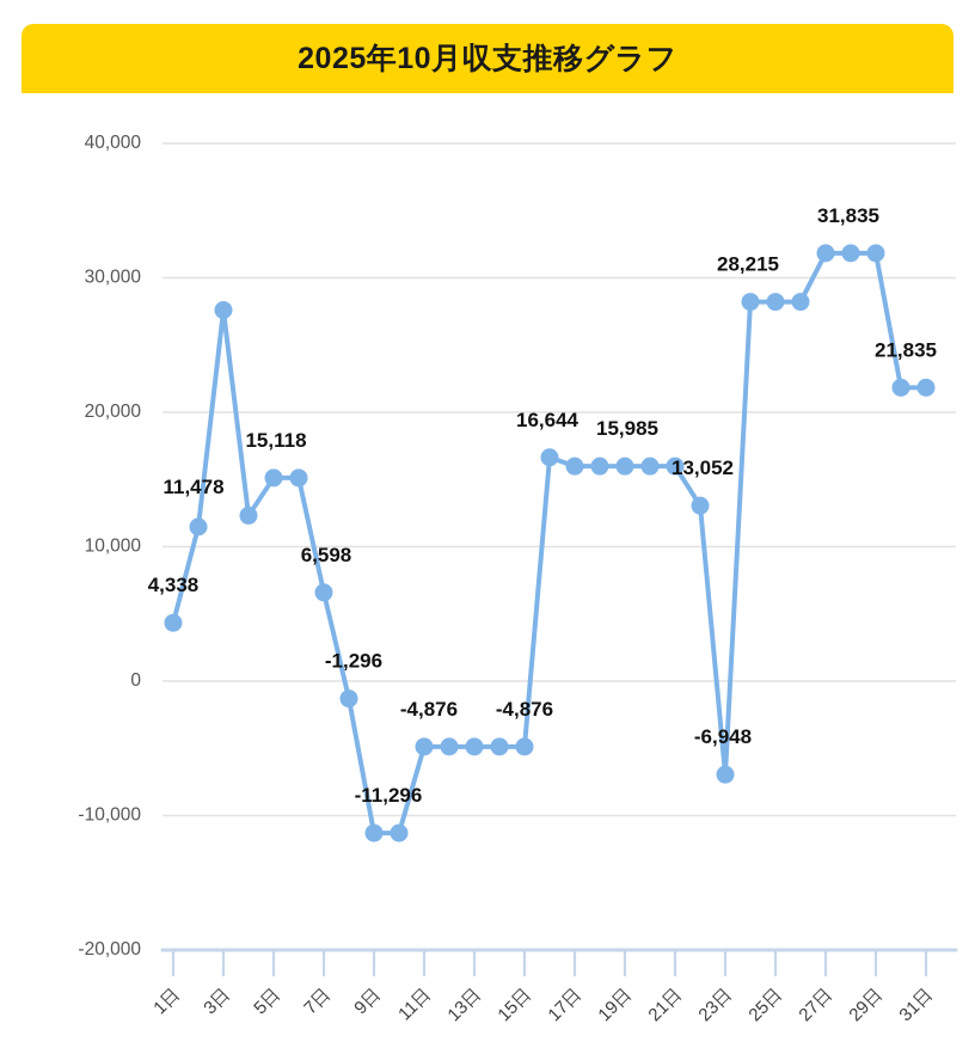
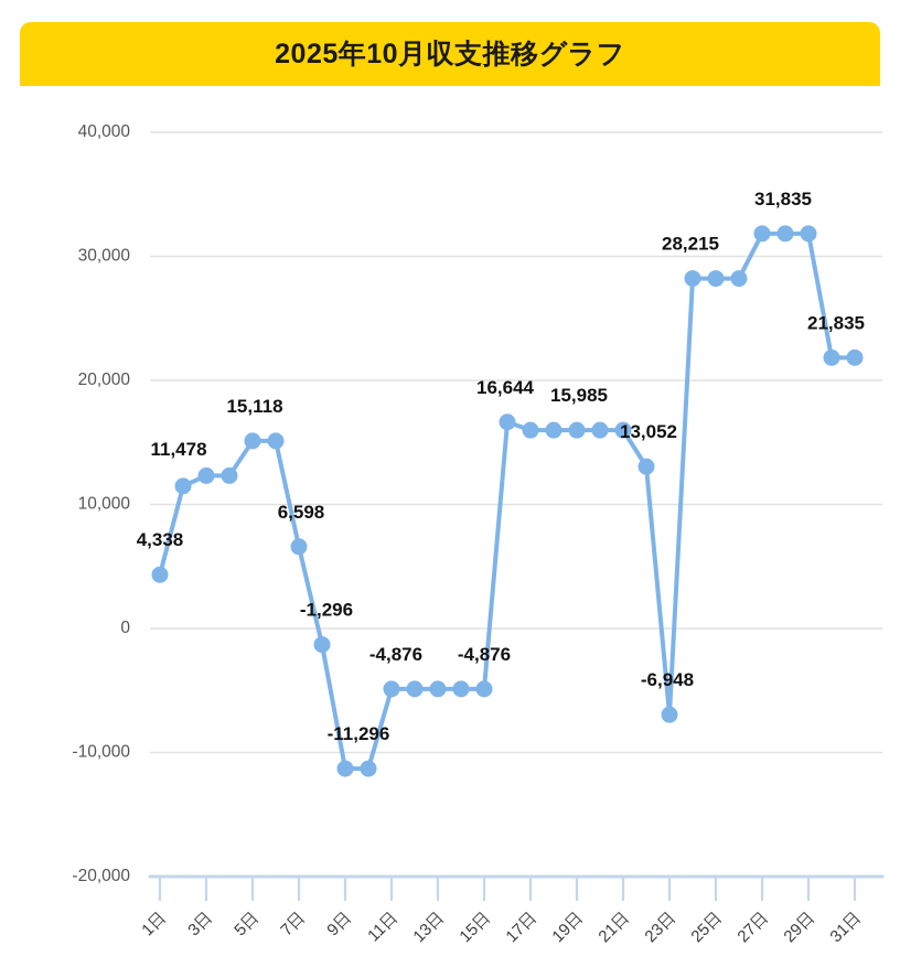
3日: 27600 -> 12300
